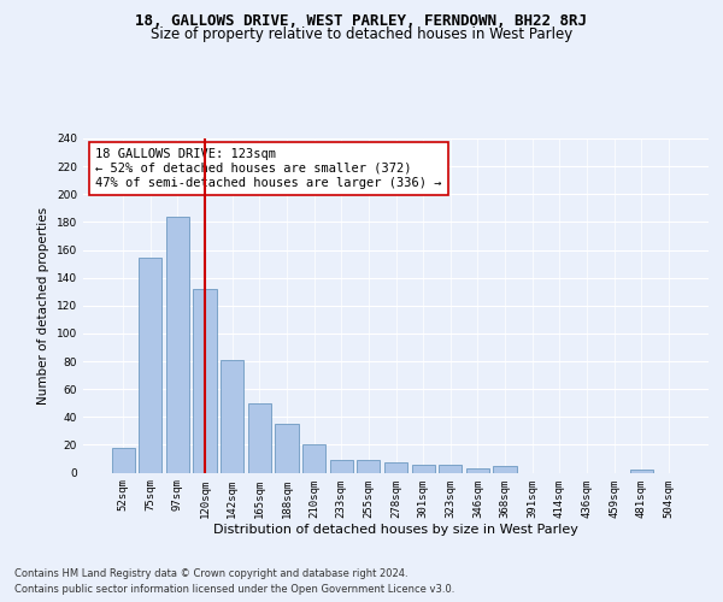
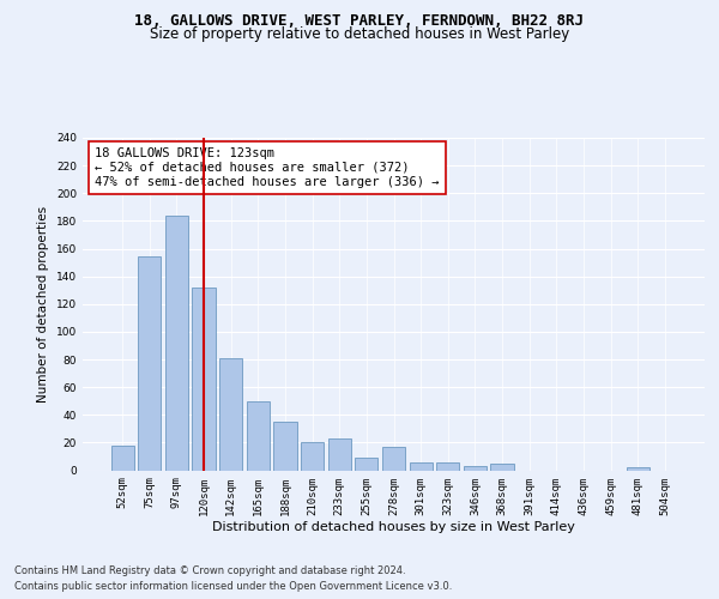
233sqm: 9 -> 23
278sqm: 7 -> 17
